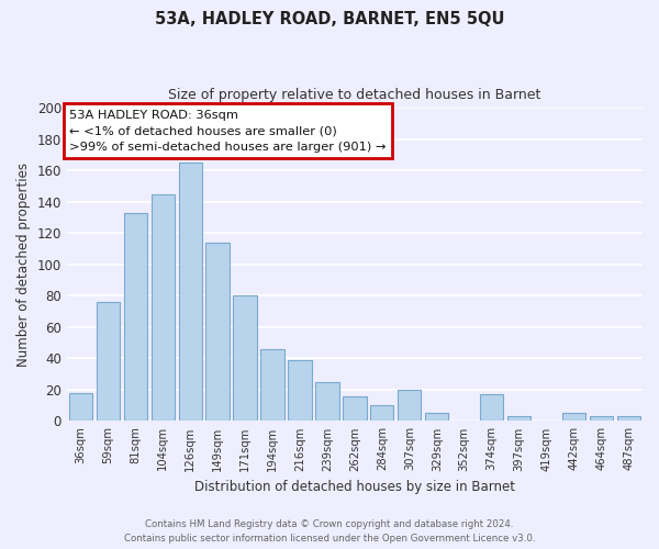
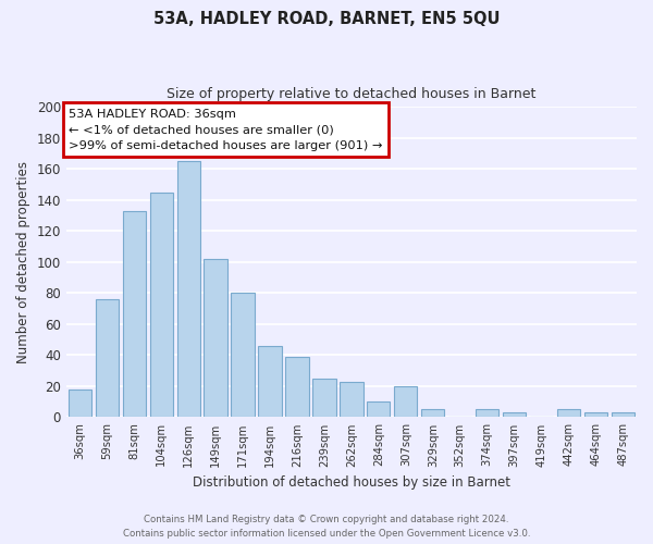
149sqm: 114 -> 102
262sqm: 16 -> 23
374sqm: 17 -> 5
